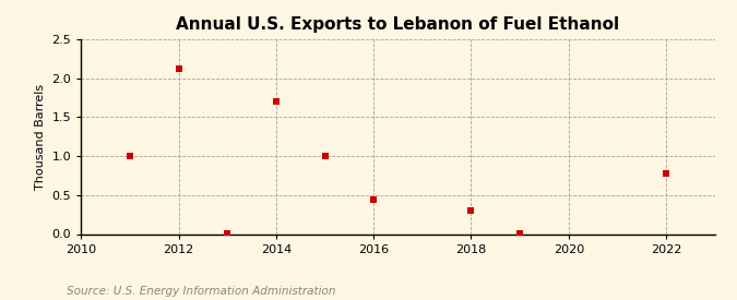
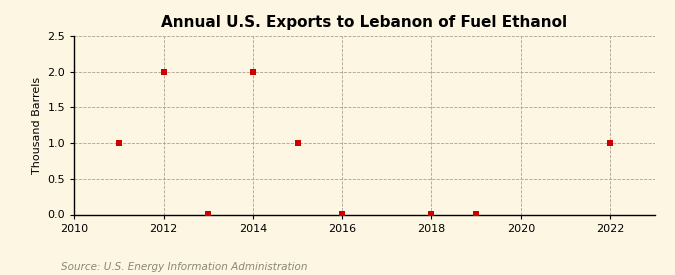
2012: 2.12 -> 2.00
2014: 1.70 -> 2.00
2016: 0.44 -> 0.01
2018: 0.30 -> 0.01
2022: 0.78 -> 1.00
